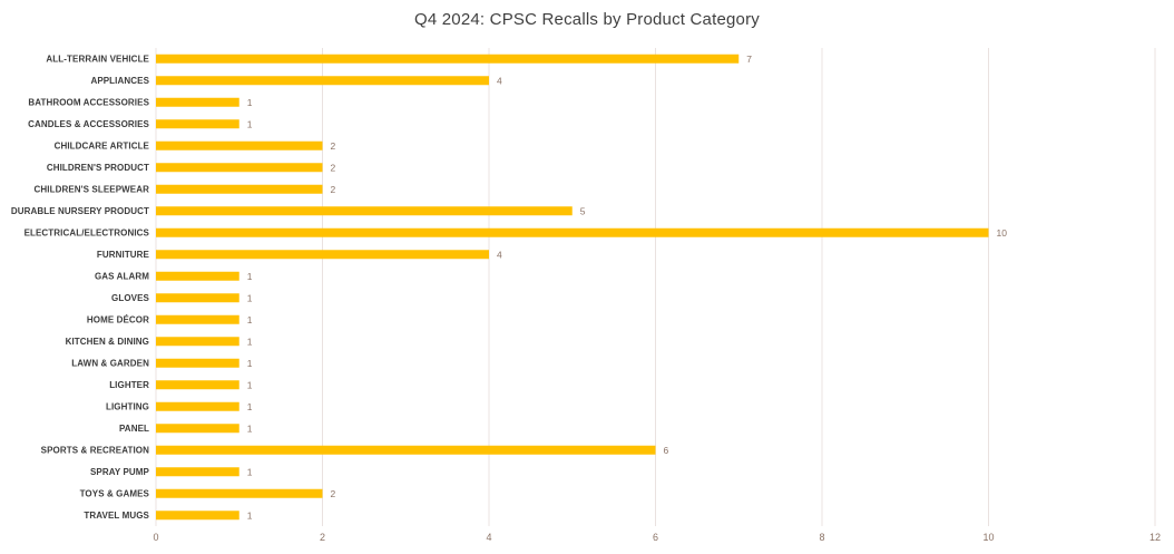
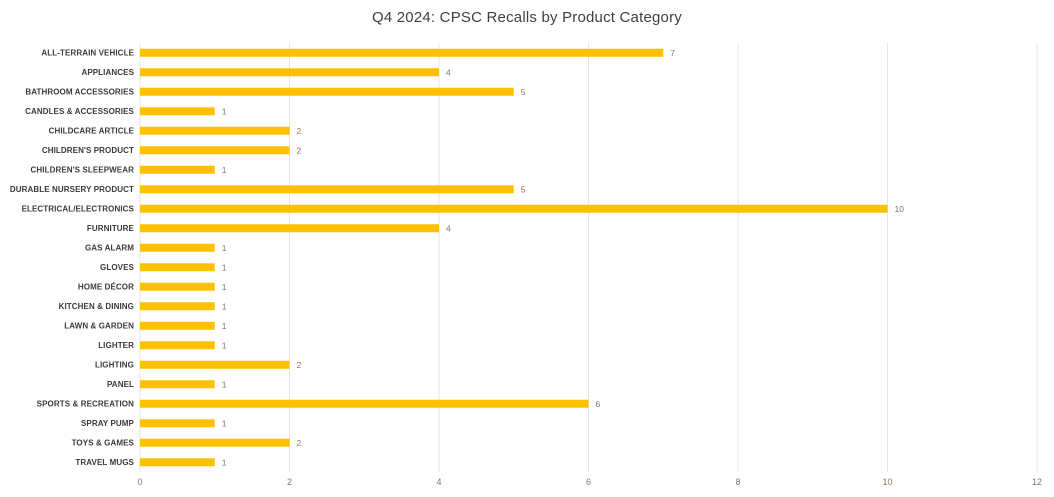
BATHROOM ACCESSORIES: 1 -> 5
CHILDREN'S SLEEPWEAR: 2 -> 1
LIGHTING: 1 -> 2
